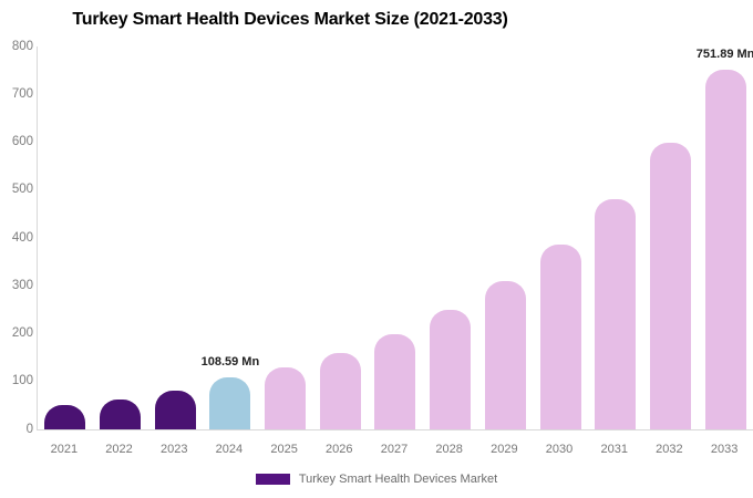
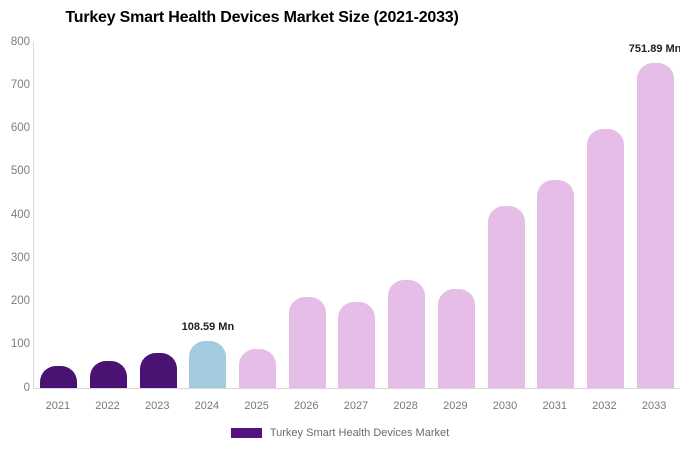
2025: 130 -> 90
2026: 160 -> 210
2029: 310 -> 230
2030: 390 -> 420
